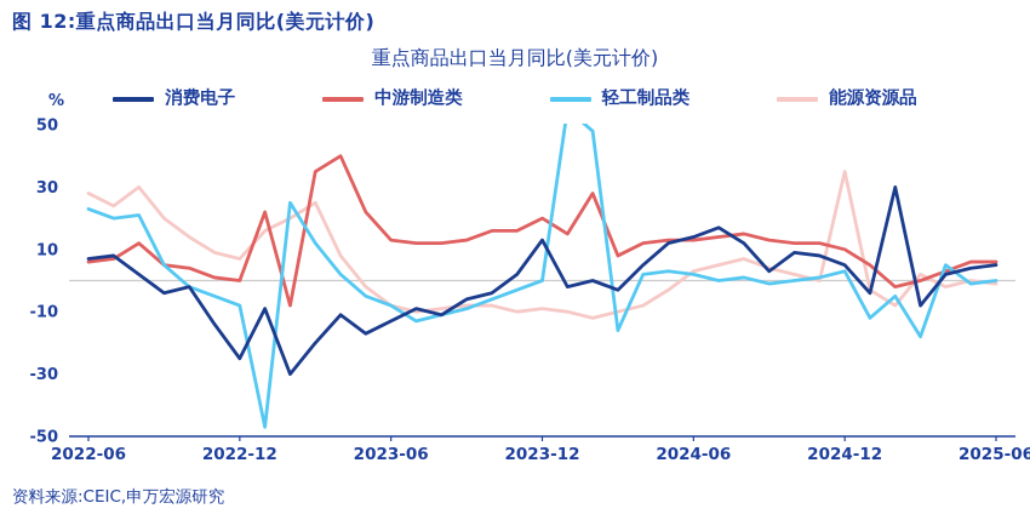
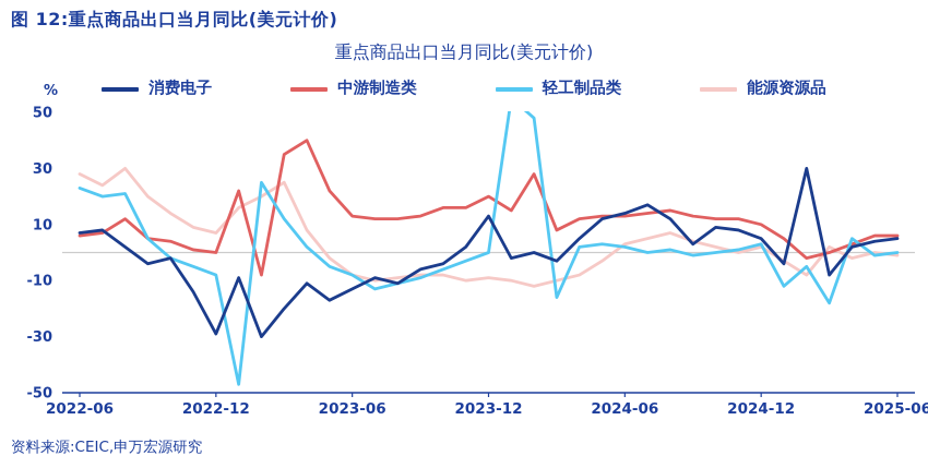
消费电子/2022-12: -25 -> -29
能源资源品/2024-12: 35 -> 2
